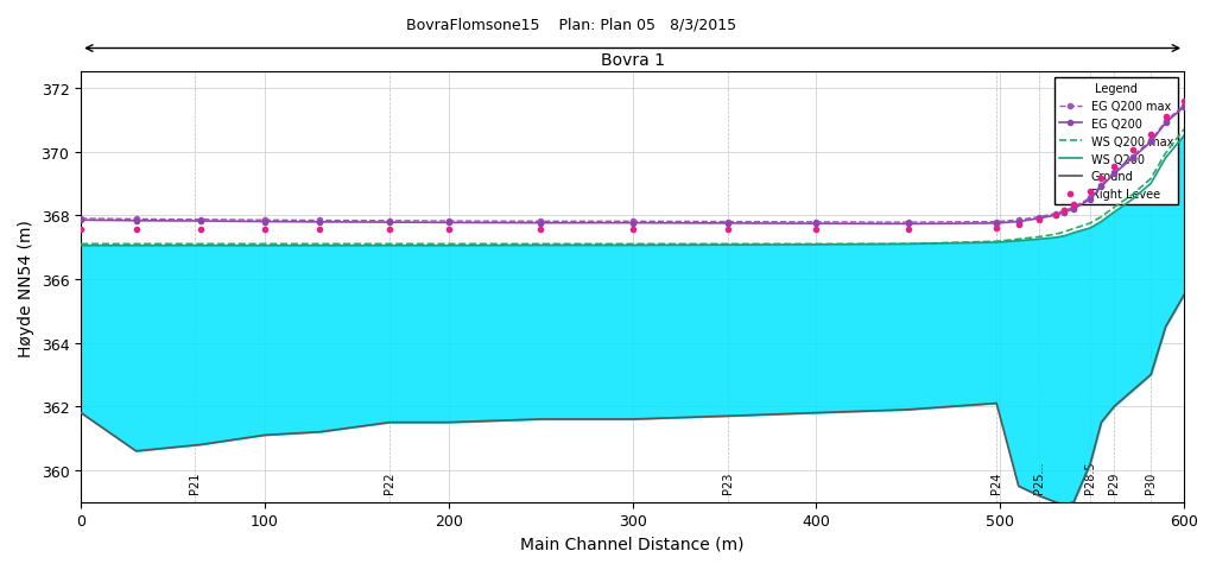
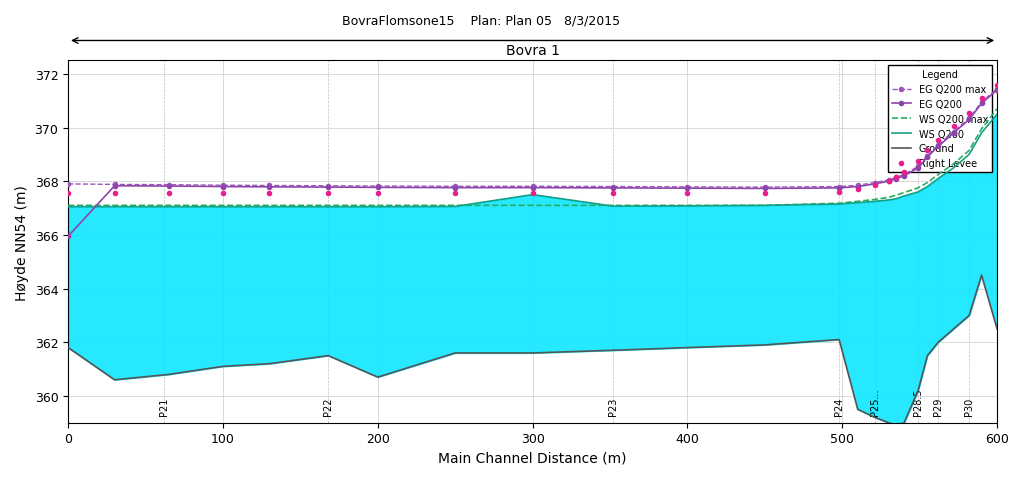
EG Q200/0: 367.85 -> 365.95
Ground/200: 361.5 -> 360.7
WS Q200/300: 367.06 -> 367.50
Ground/600: 365.5 -> 362.5
